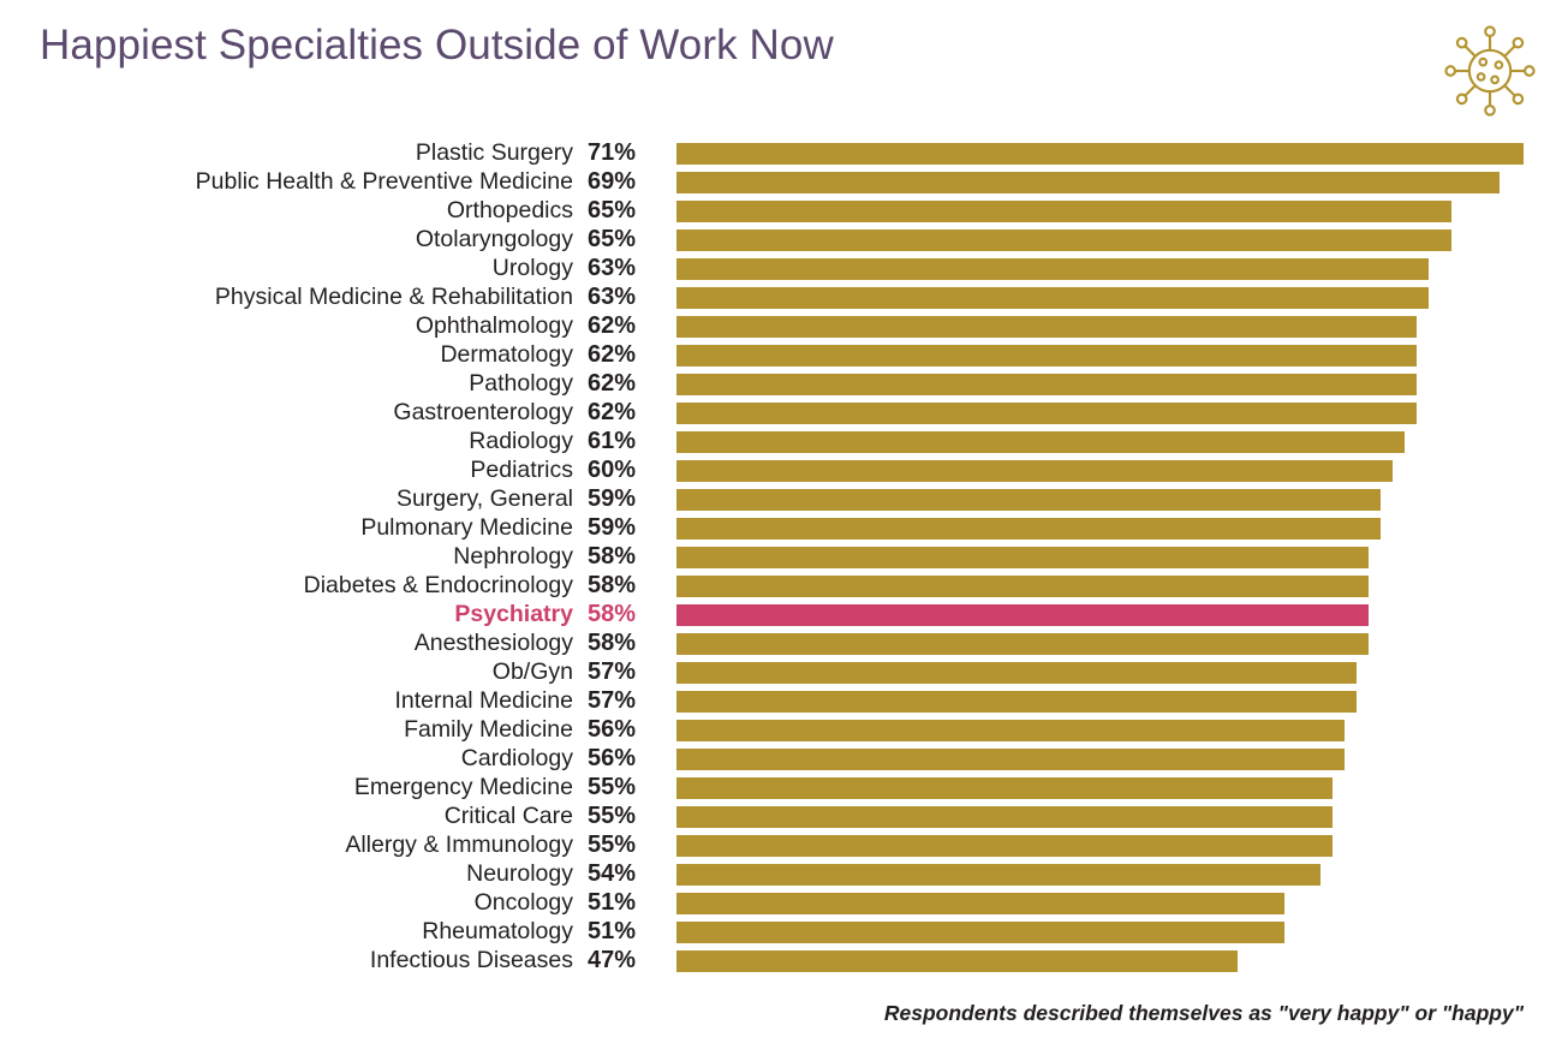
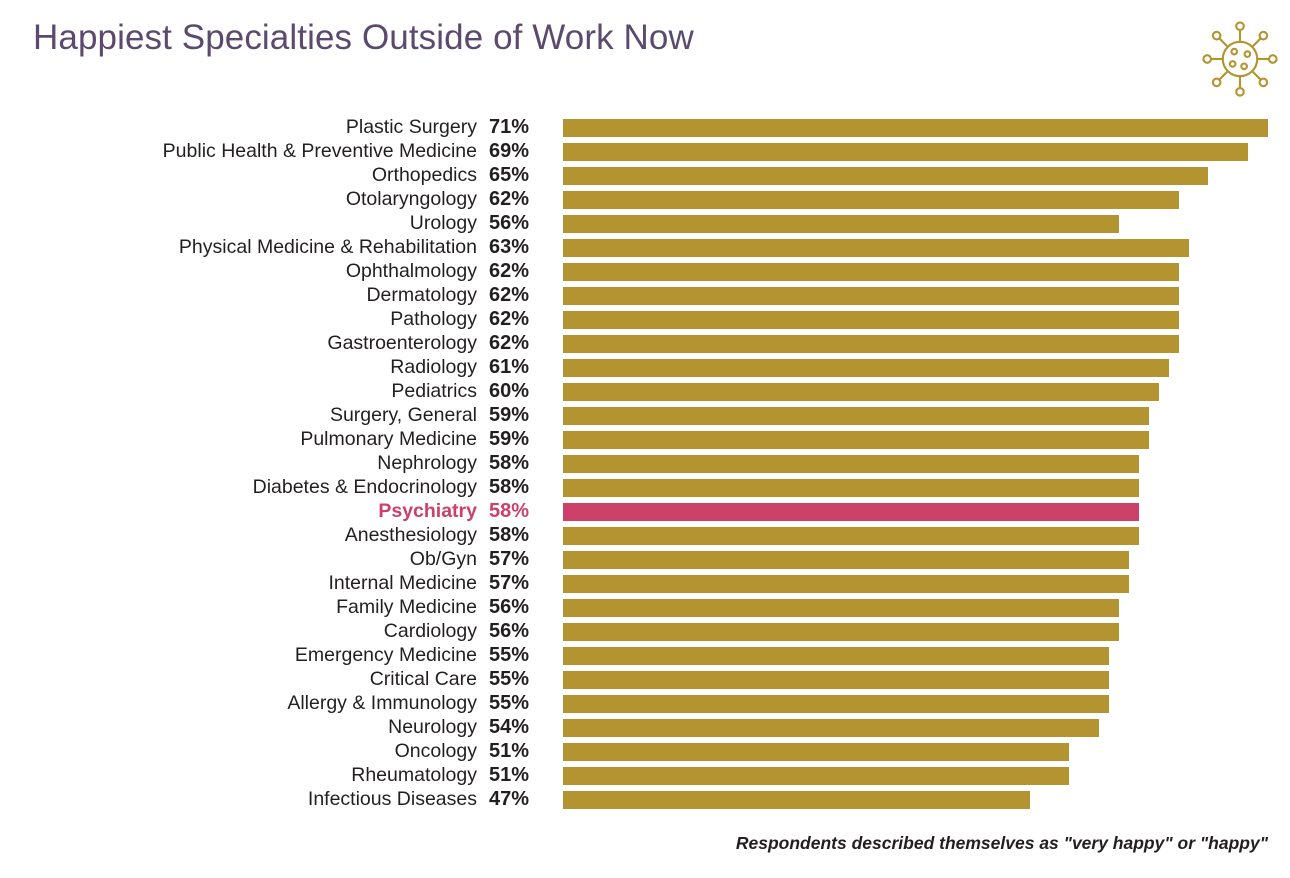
Otolaryngology: 65% -> 62%
Urology: 63% -> 56%
